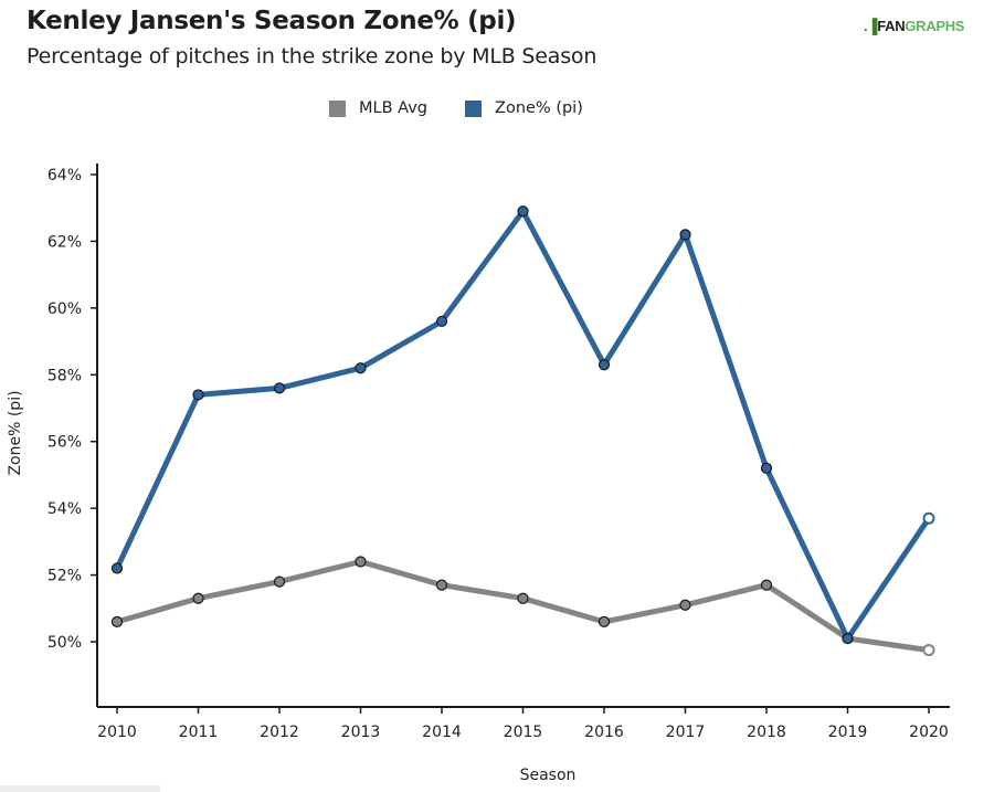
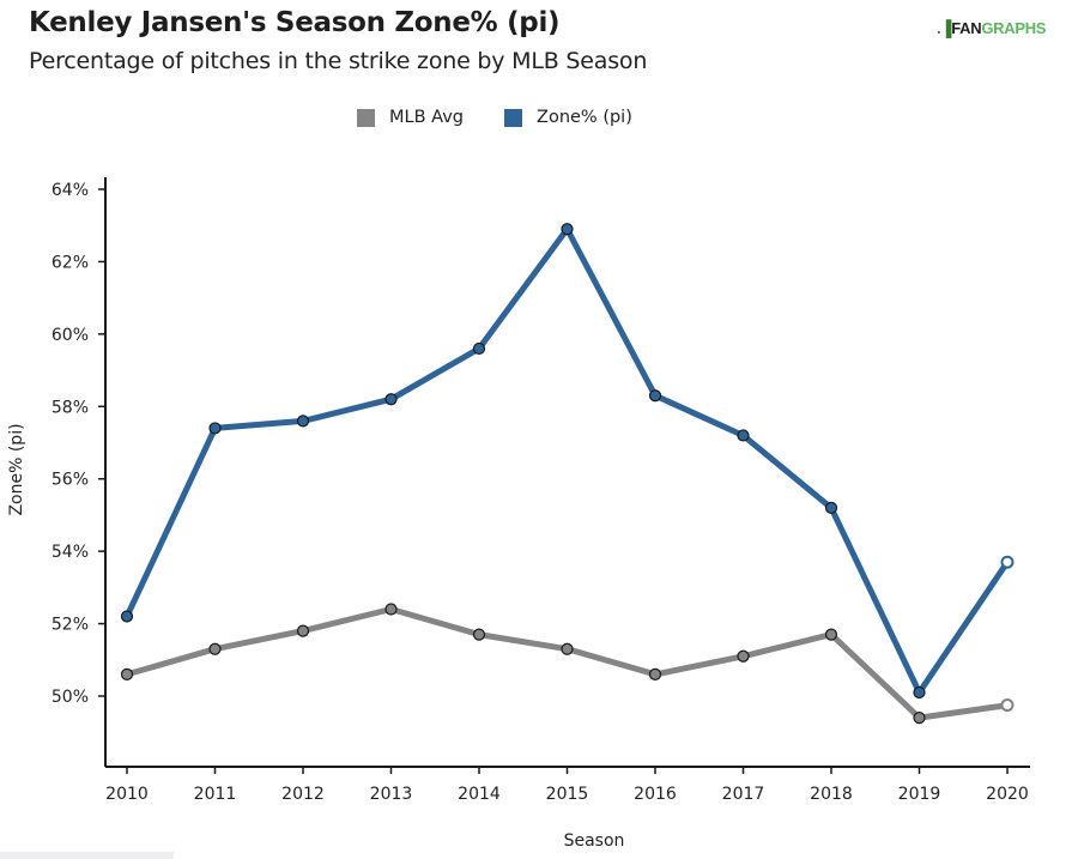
Zone% (pi)/2017: 62.2% -> 57.2%
MLB Avg/2019: 50.1% -> 49.4%
